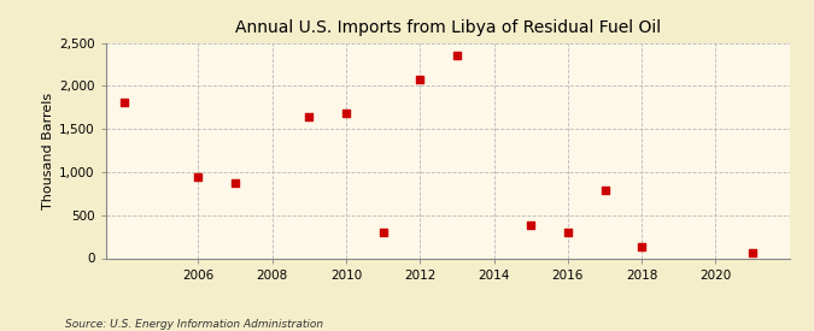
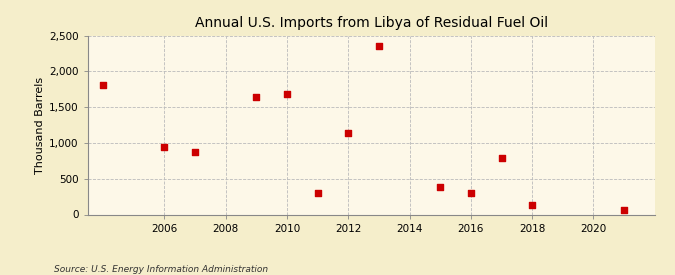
2012: 2,080 -> 1,140
